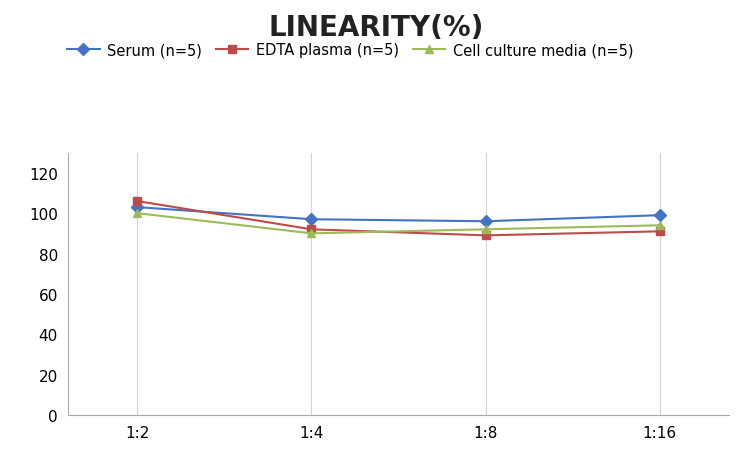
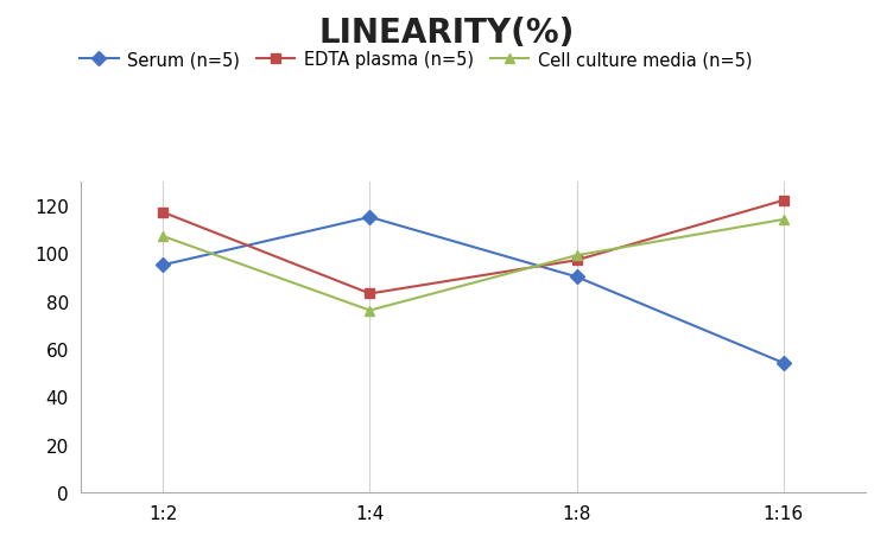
Serum (n=5)/1:2: 103 -> 95
EDTA plasma (n=5)/1:2: 106 -> 117
Cell culture media (n=5)/1:2: 100 -> 107
Serum (n=5)/1:4: 97 -> 115
EDTA plasma (n=5)/1:4: 92 -> 83
Cell culture media (n=5)/1:4: 90 -> 76
Serum (n=5)/1:8: 96 -> 90
EDTA plasma (n=5)/1:8: 89 -> 97
Cell culture media (n=5)/1:8: 92 -> 99
Serum (n=5)/1:16: 99 -> 54
EDTA plasma (n=5)/1:16: 91 -> 122
Cell culture media (n=5)/1:16: 94 -> 114
